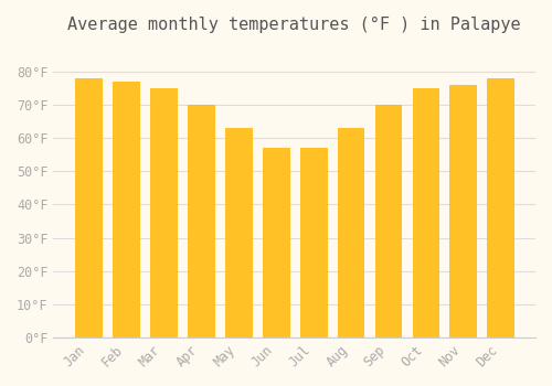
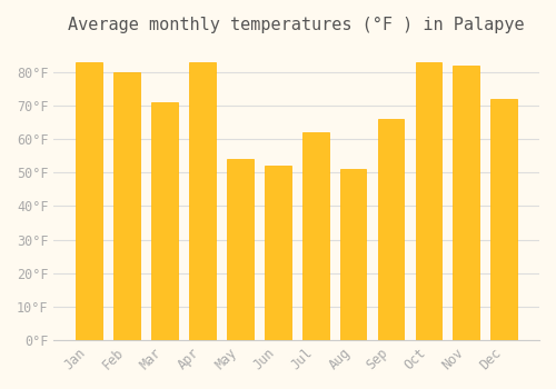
Jan: 78°F -> 83°F
Feb: 77°F -> 80°F
Mar: 75°F -> 71°F
Apr: 70°F -> 83°F
May: 63°F -> 54°F
Jun: 57°F -> 52°F
Jul: 57°F -> 62°F
Aug: 63°F -> 51°F
Sep: 70°F -> 66°F
Oct: 75°F -> 83°F
Nov: 76°F -> 82°F
Dec: 78°F -> 72°F
